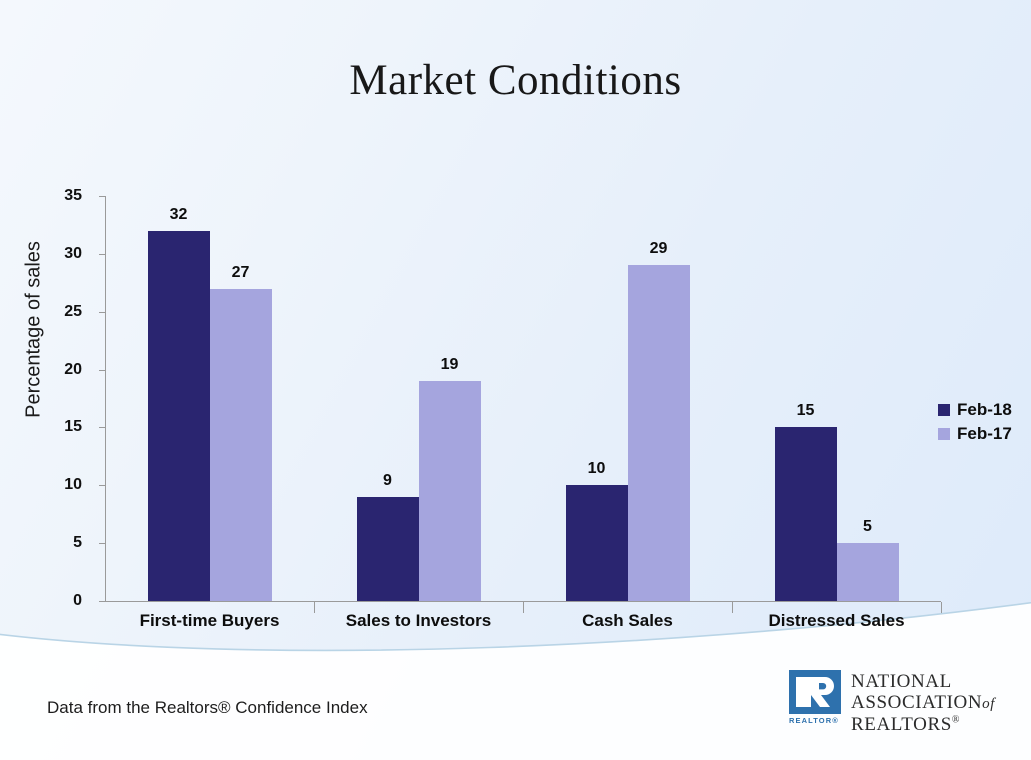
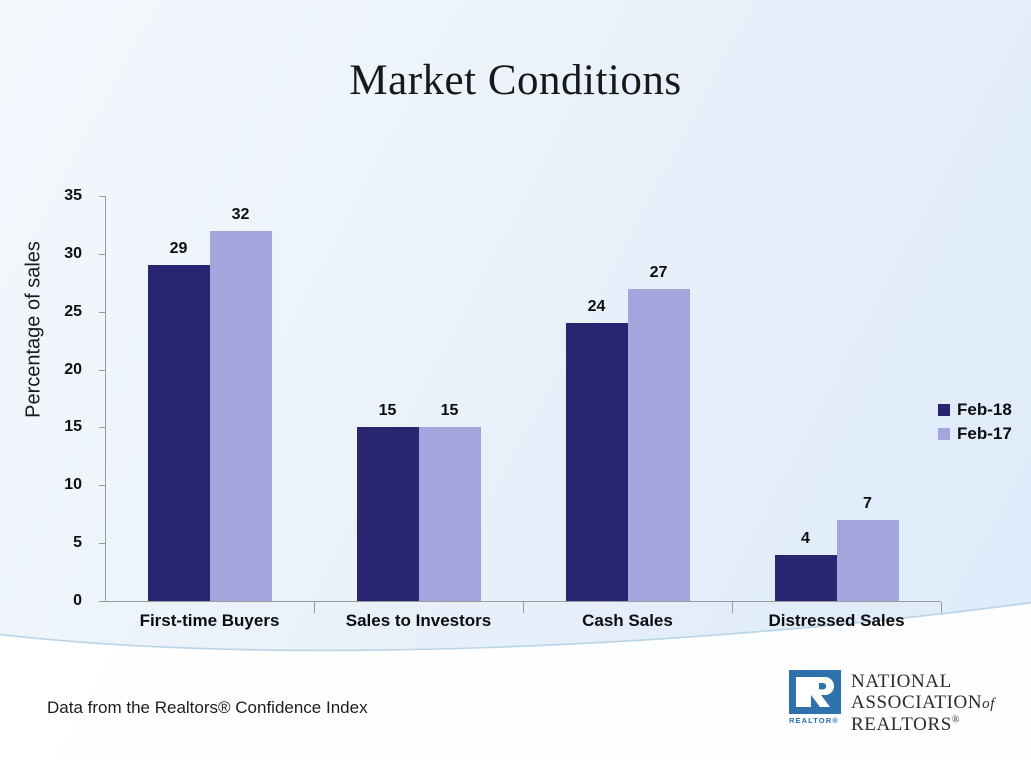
Feb-18/First-time Buyers: 32 -> 29
Feb-17/First-time Buyers: 27 -> 32
Feb-18/Sales to Investors: 9 -> 15
Feb-17/Sales to Investors: 19 -> 15
Feb-18/Cash Sales: 10 -> 24
Feb-17/Cash Sales: 29 -> 27
Feb-18/Distressed Sales: 15 -> 4
Feb-17/Distressed Sales: 5 -> 7
